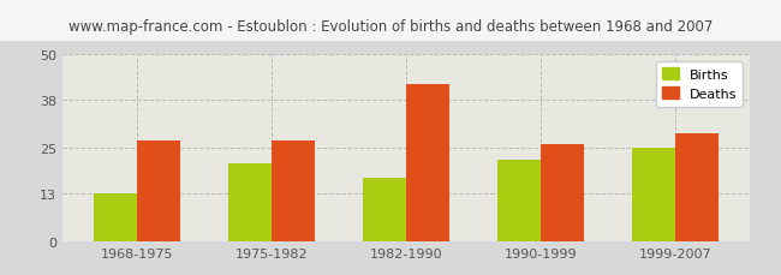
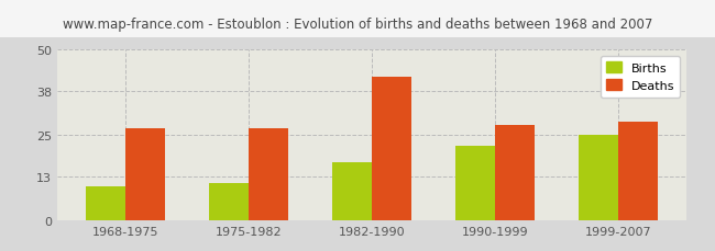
Births/1968-1975: 13 -> 10
Births/1975-1982: 21 -> 11
Deaths/1990-1999: 26 -> 28
